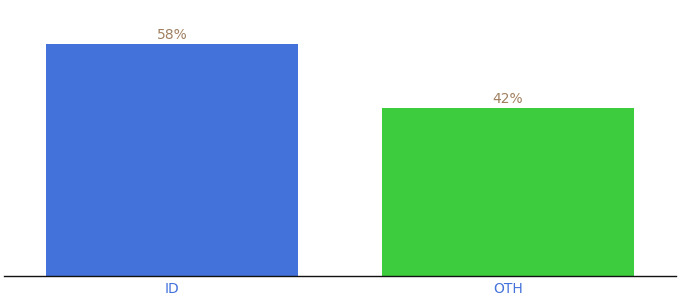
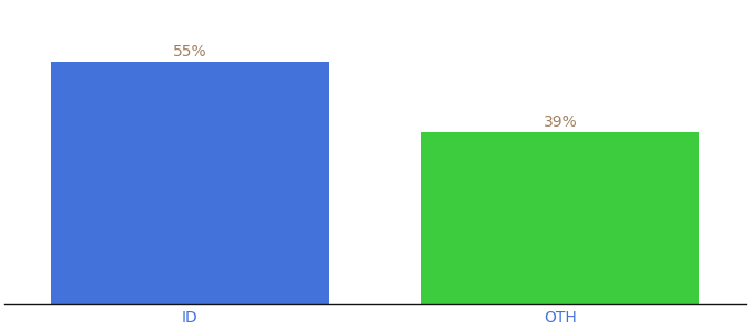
ID: 58% -> 55%
OTH: 42% -> 39%
